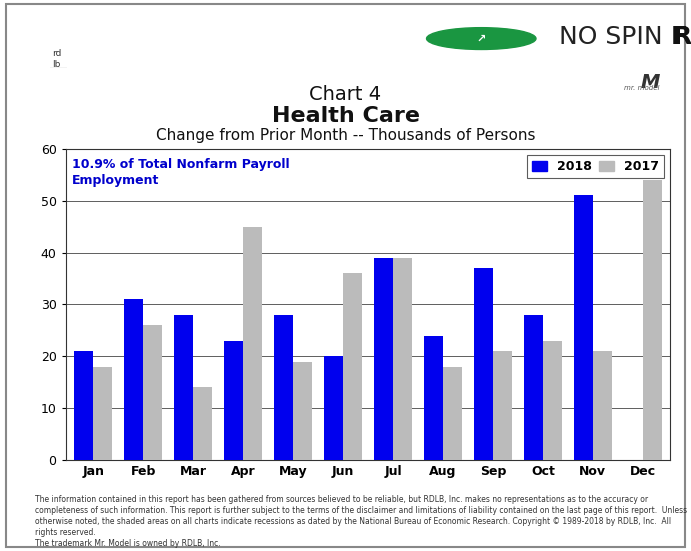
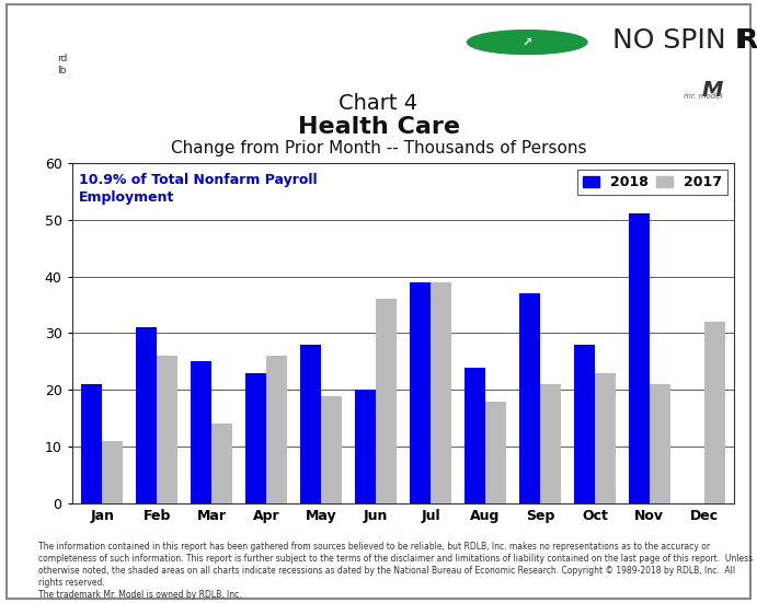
2017/Jan: 18 -> 11
2018/Mar: 28 -> 25
2017/Apr: 45 -> 26
2017/Dec: 54 -> 32
